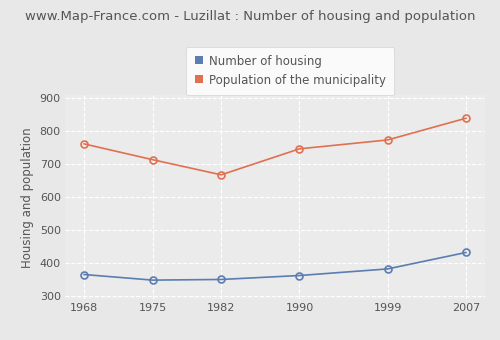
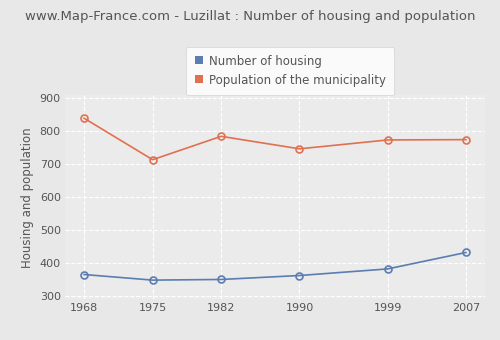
Population of the municipality/1968: 762 -> 840
Population of the municipality/1982: 668 -> 785
Population of the municipality/2007: 840 -> 775
